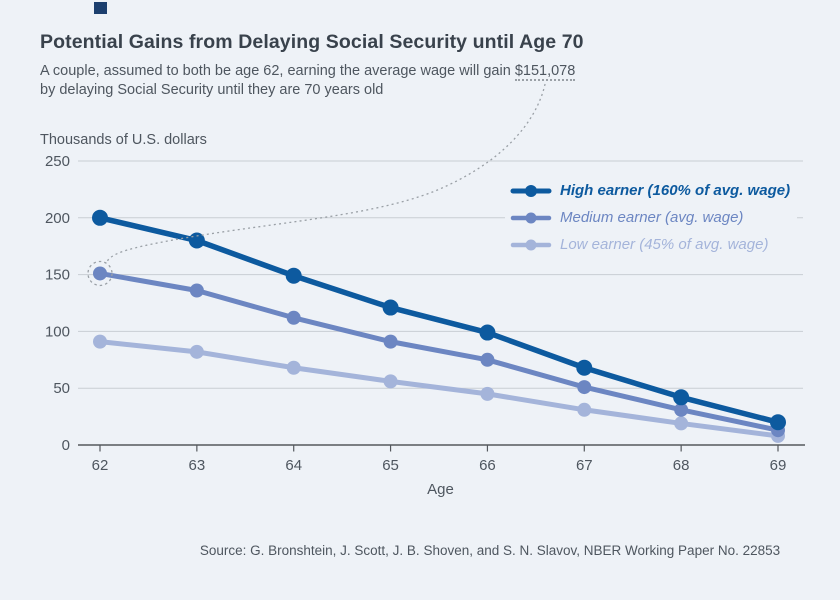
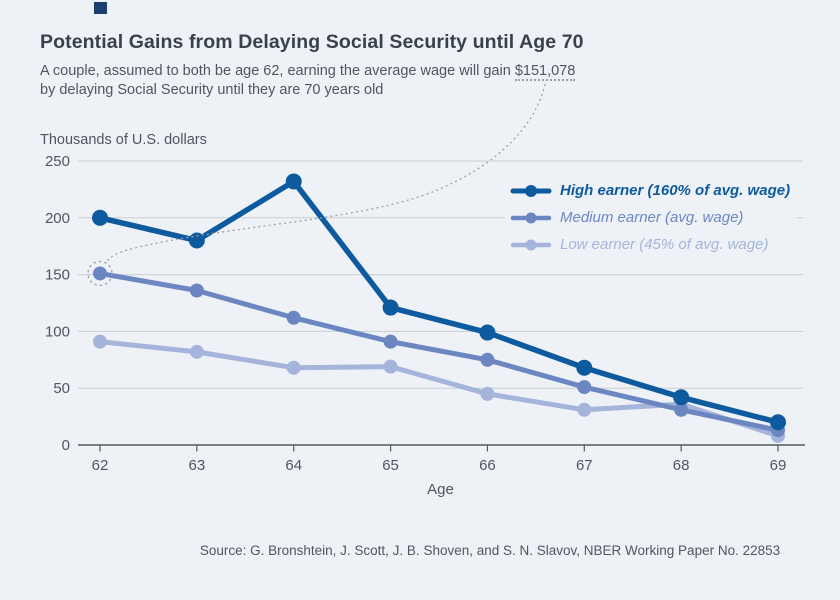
High earner (160% of avg. wage)/64: 149 -> 232
Low earner (45% of avg. wage)/65: 56 -> 69
Low earner (45% of avg. wage)/68: 19 -> 36
